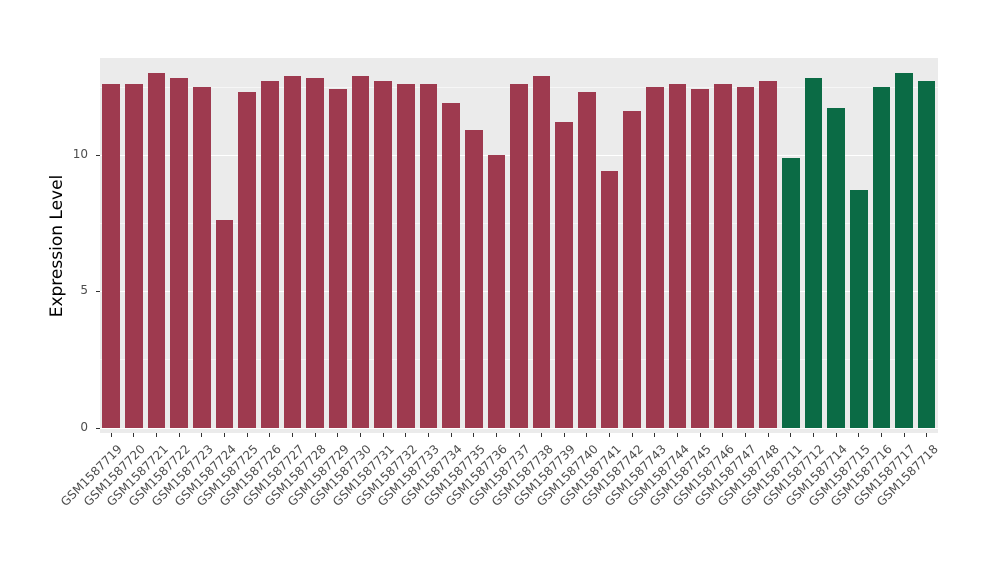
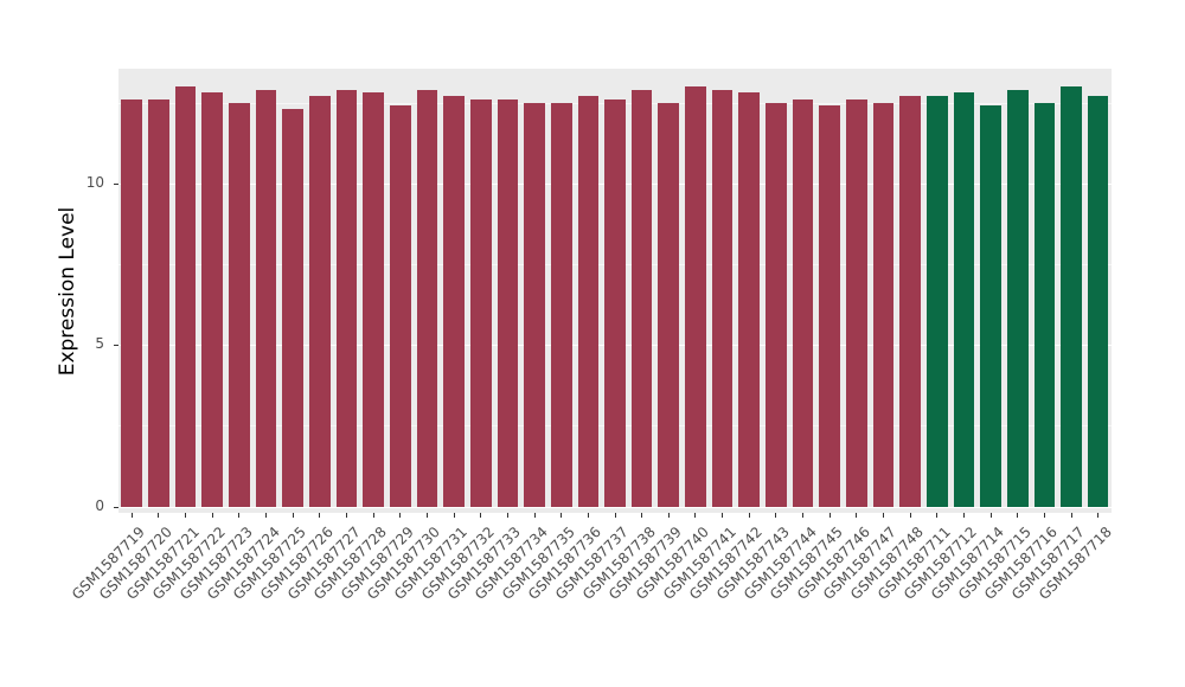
GSM1587724: 7.6 -> 12.9
GSM1587734: 11.9 -> 12.5
GSM1587735: 10.9 -> 12.5
GSM1587736: 10.0 -> 12.7
GSM1587739: 11.2 -> 12.5
GSM1587740: 12.3 -> 13.0
GSM1587741: 9.4 -> 12.9
GSM1587742: 11.6 -> 12.8
GSM1587711: 9.9 -> 12.7
GSM1587714: 11.7 -> 12.4
GSM1587715: 8.7 -> 12.9
